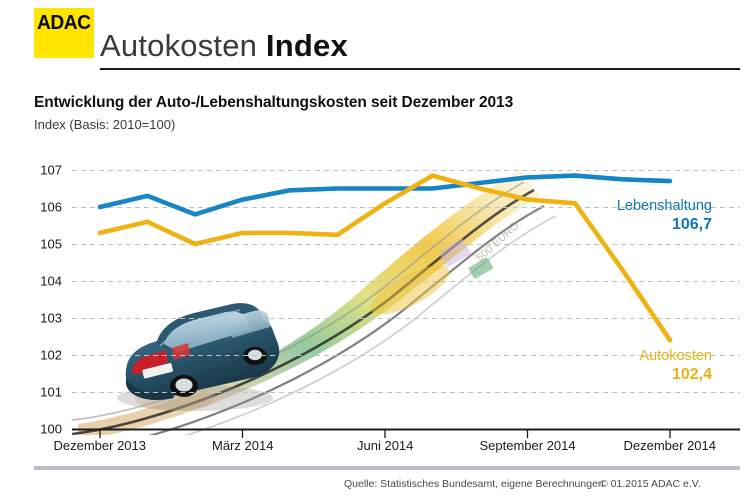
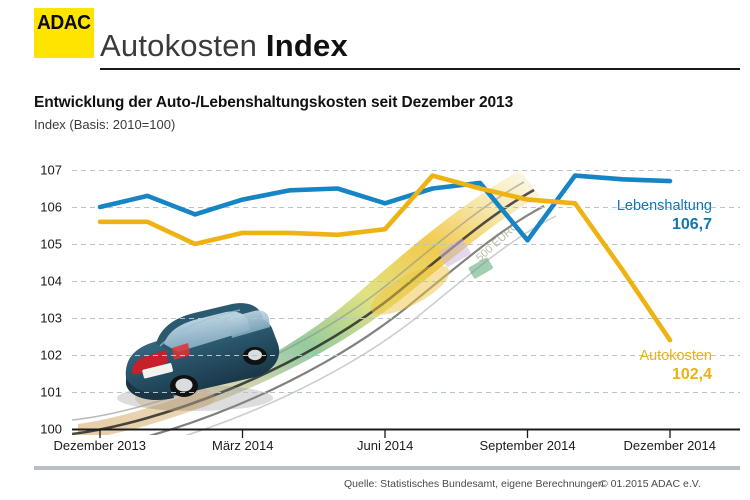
Autokosten/Dezember 2013: 105.3 -> 105.6
Lebenshaltung/Juni 2014: 106.5 -> 106.1
Autokosten/Juni 2014: 106.1 -> 105.4
Lebenshaltung/September 2014: 106.8 -> 105.1
